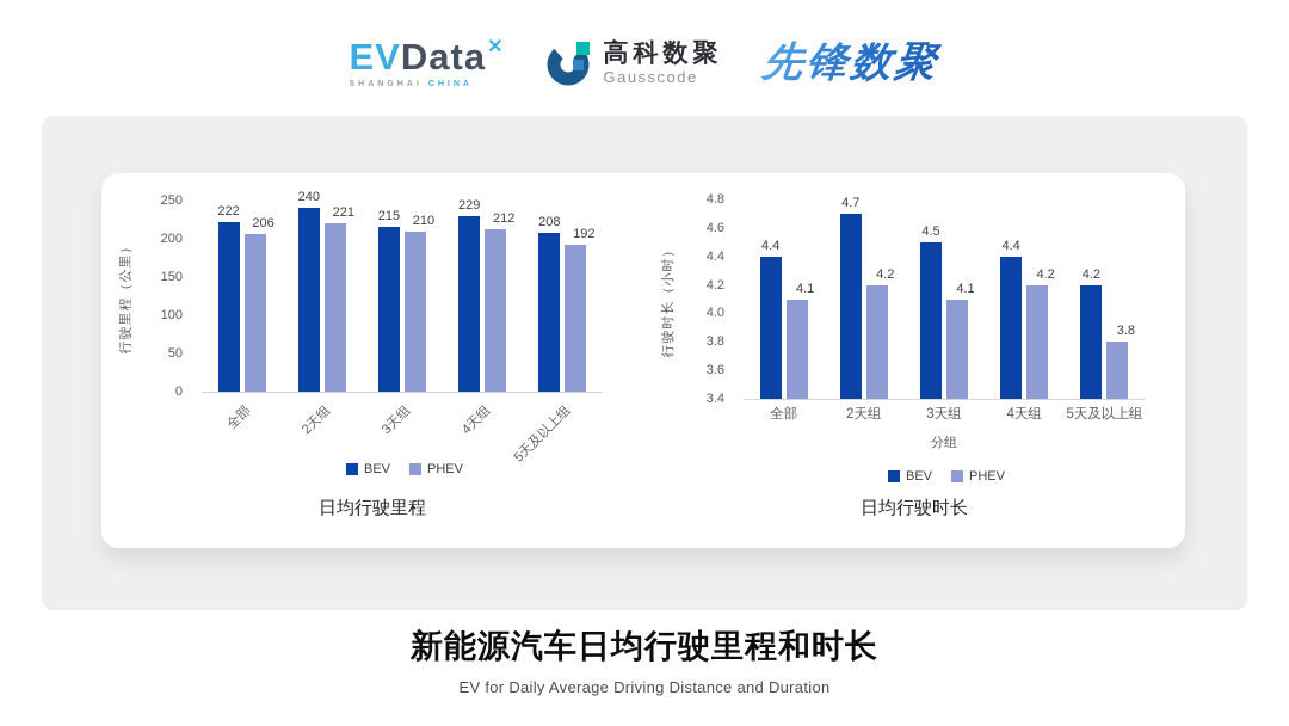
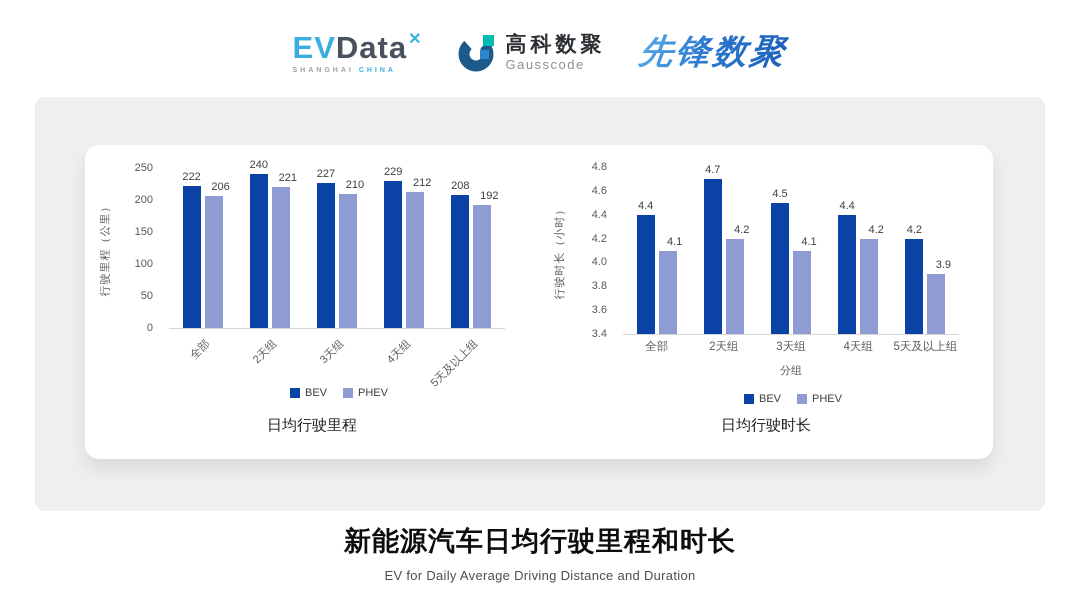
日均行驶里程/BEV/3天组: 215 -> 227
日均行驶时长/PHEV/5天及以上组: 3.8 -> 3.9
